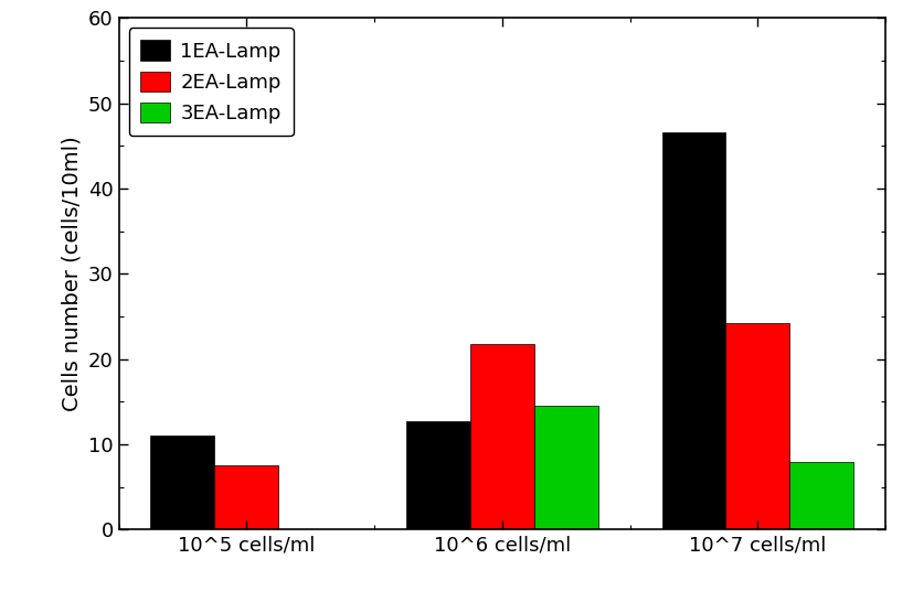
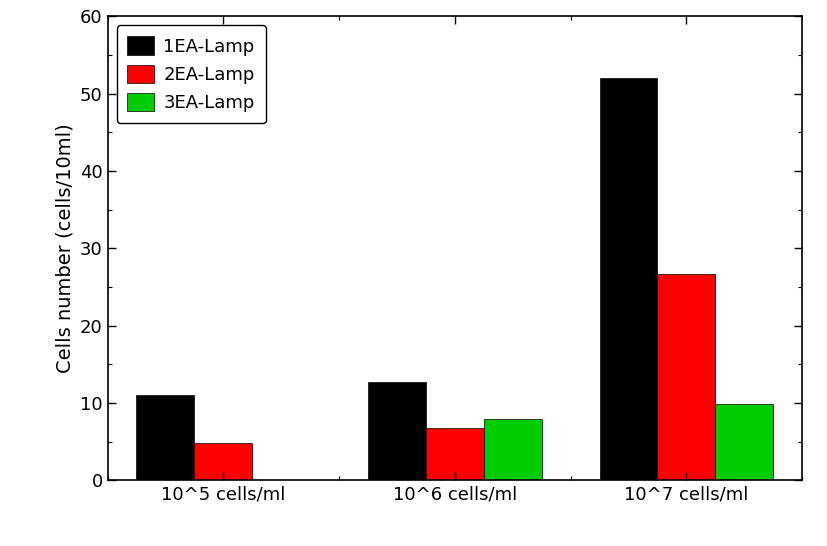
2EA-Lamp/10^5 cells/ml: 7.6 -> 4.8
2EA-Lamp/10^6 cells/ml: 21.8 -> 6.8
3EA-Lamp/10^6 cells/ml: 14.6 -> 7.9
1EA-Lamp/10^7 cells/ml: 46.6 -> 52.0
2EA-Lamp/10^7 cells/ml: 24.2 -> 26.7
3EA-Lamp/10^7 cells/ml: 8.0 -> 9.9
